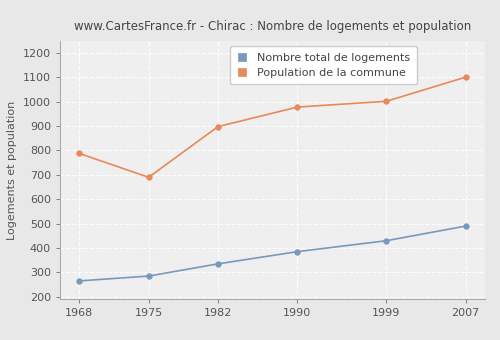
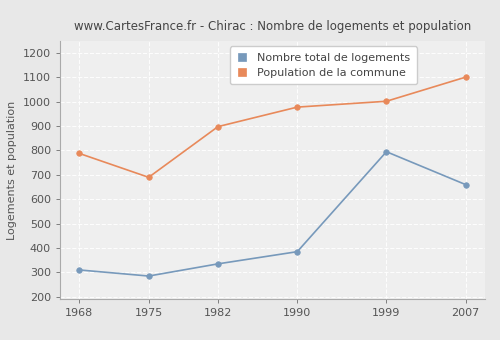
Nombre total de logements/1968: 265 -> 310
Nombre total de logements/1999: 430 -> 795
Nombre total de logements/2007: 490 -> 660
